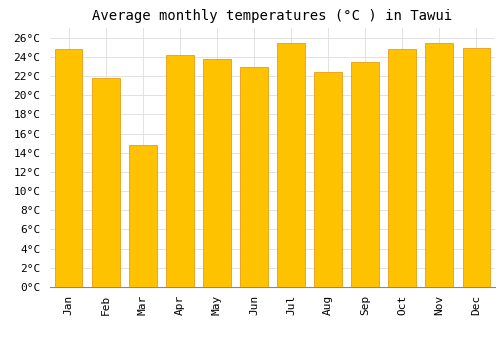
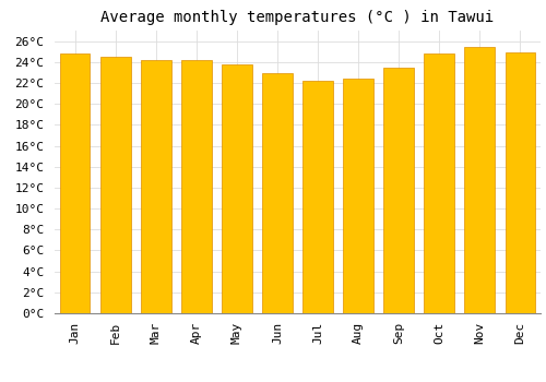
Feb: 21.8°C -> 24.5°C
Mar: 14.8°C -> 24.2°C
Jul: 25.4°C -> 22.2°C
